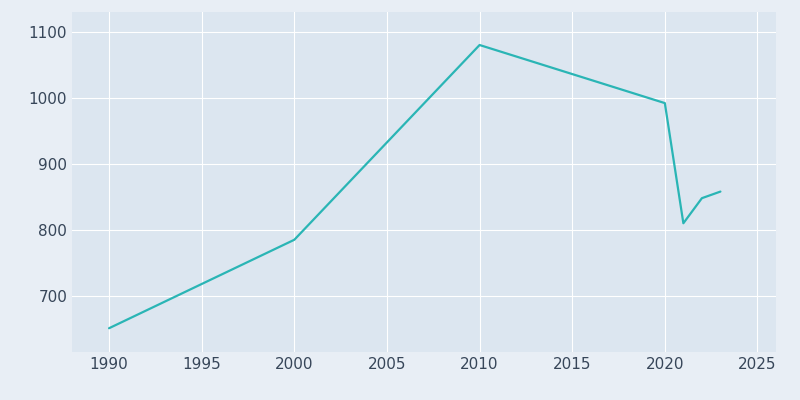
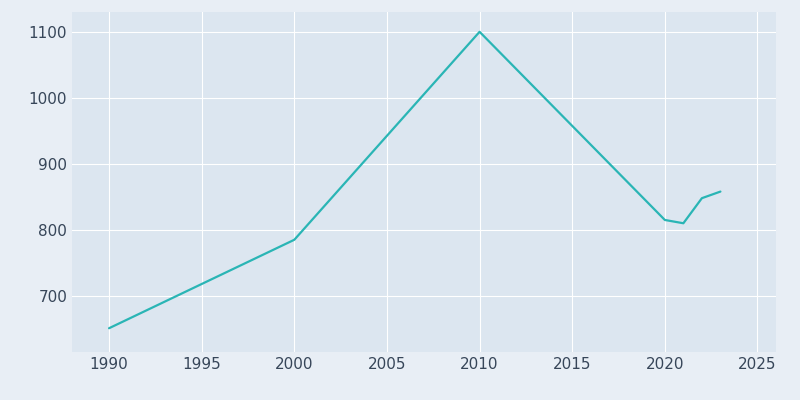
2010: 1080 -> 1100
2020: 992 -> 815
